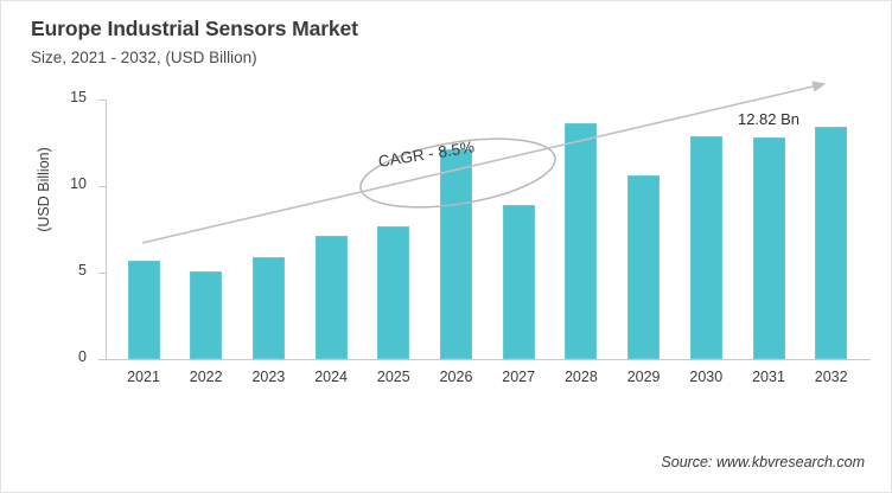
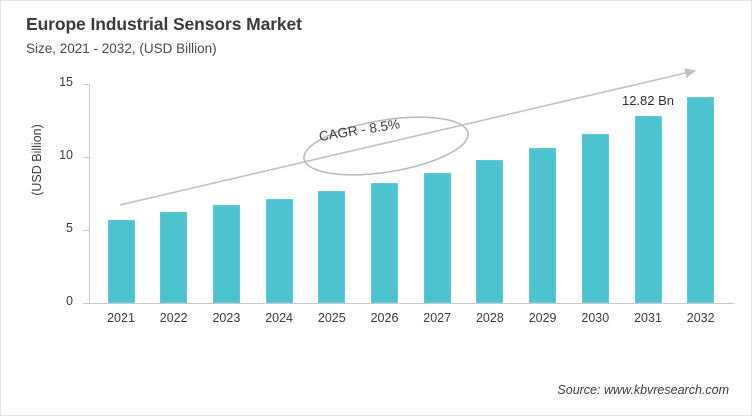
2022: 5.1 -> 6.2
2023: 5.9 -> 6.7
2026: 12.1 -> 8.2
2028: 13.6 -> 9.8
2030: 12.9 -> 11.6
2032: 13.4 -> 14.1
